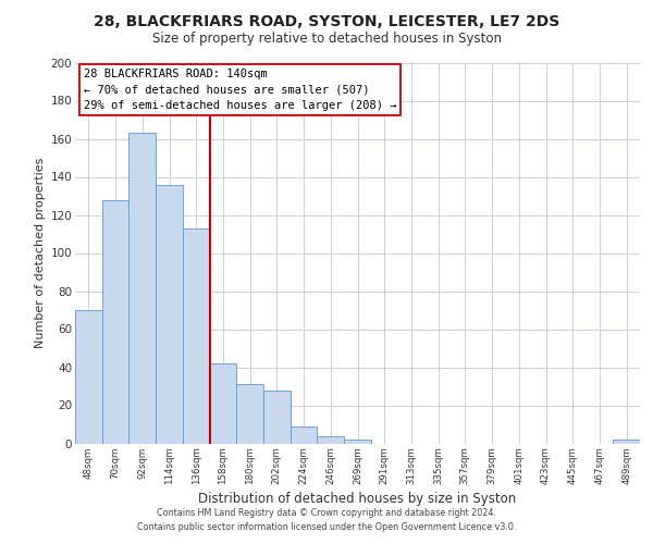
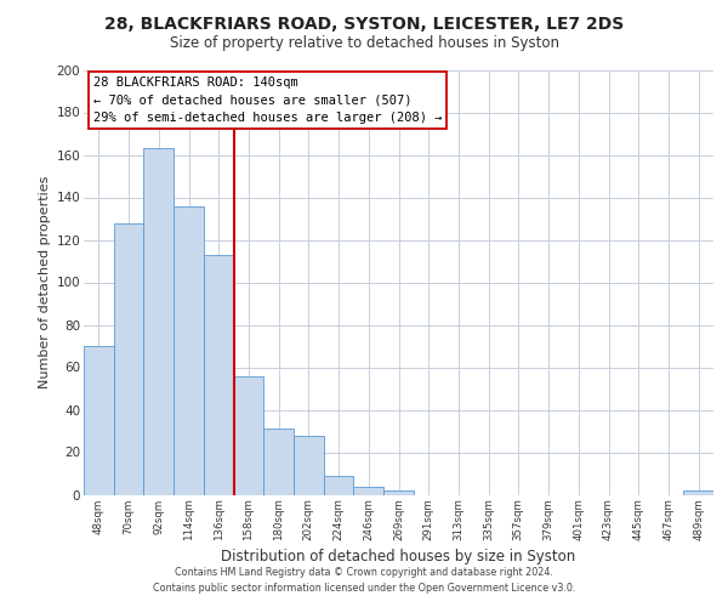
158sqm: 42 -> 56
